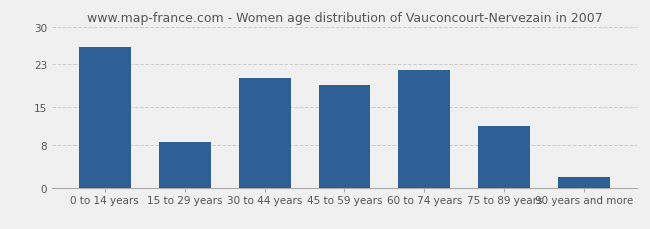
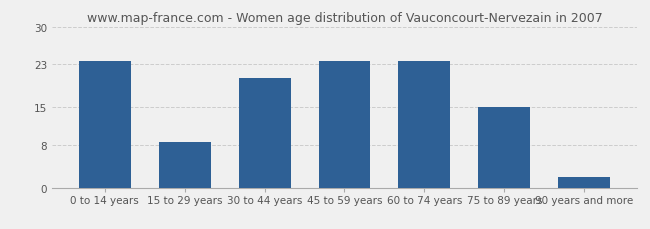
0 to 14 years: 26.2 -> 23.5
45 to 59 years: 19.2 -> 23.5
60 to 74 years: 22.0 -> 23.5
75 to 89 years: 11.4 -> 15.0
